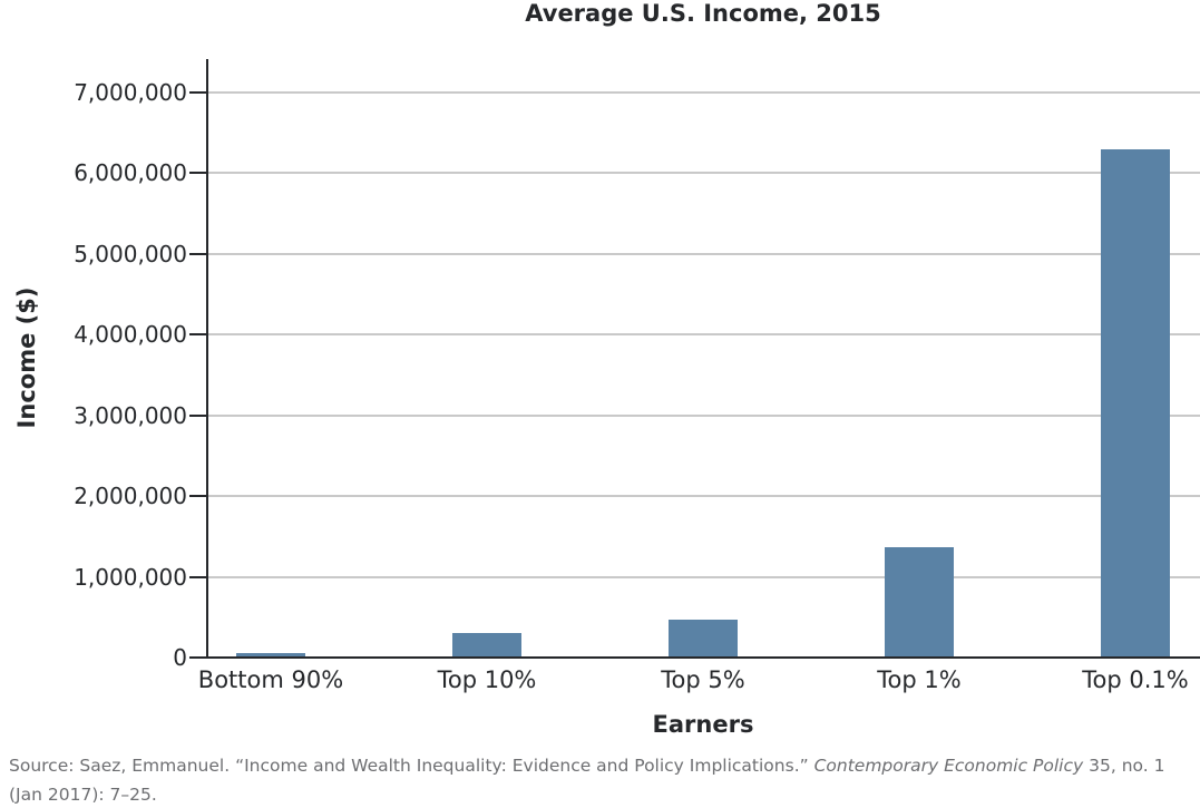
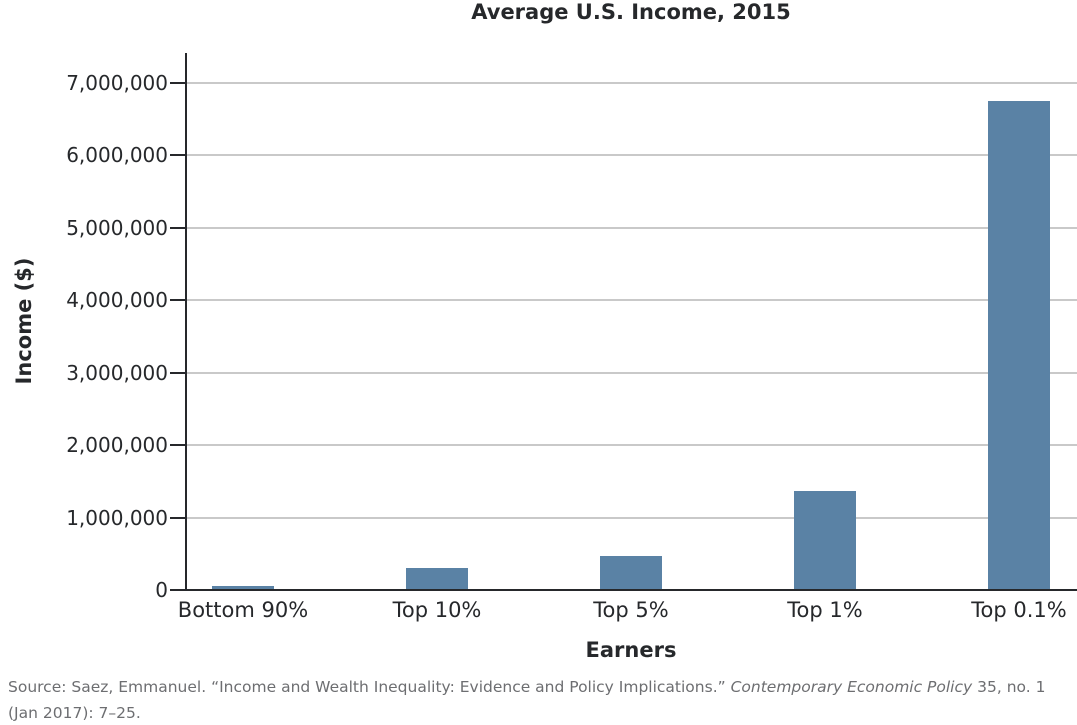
Top 0.1%: 6300000 -> 6800000
